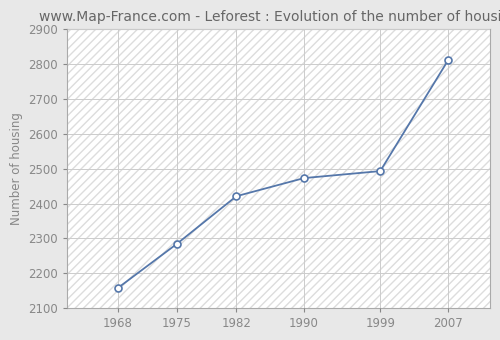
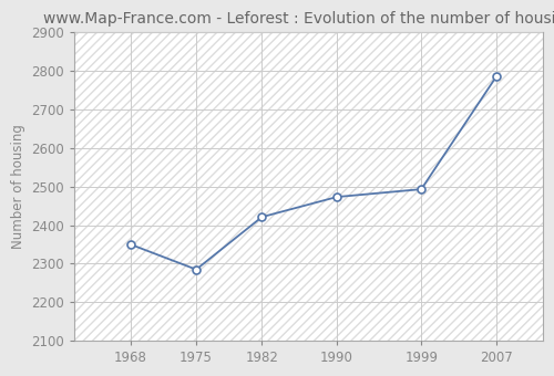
1968: 2158 -> 2350
2007: 2810 -> 2785
